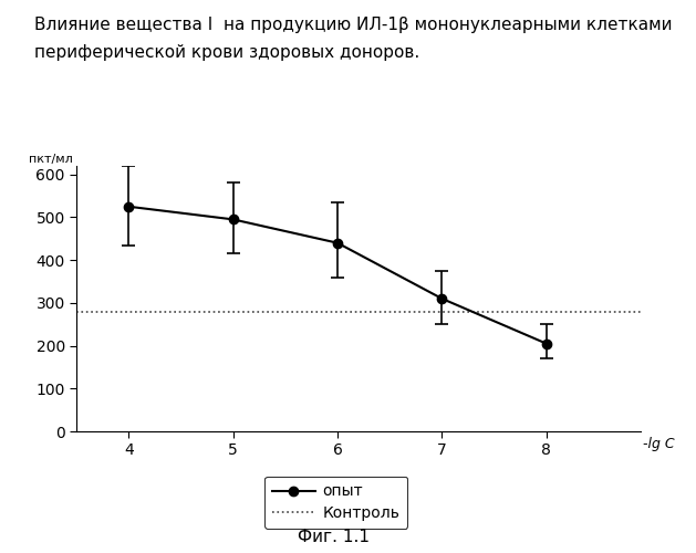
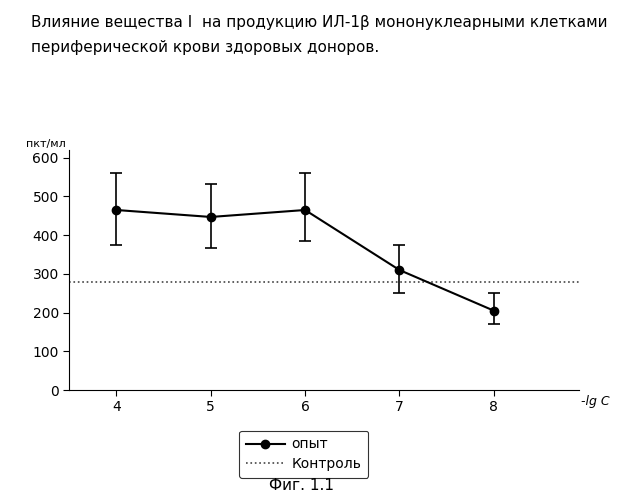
4: 525 -> 465
5: 495 -> 447
6: 440 -> 465
